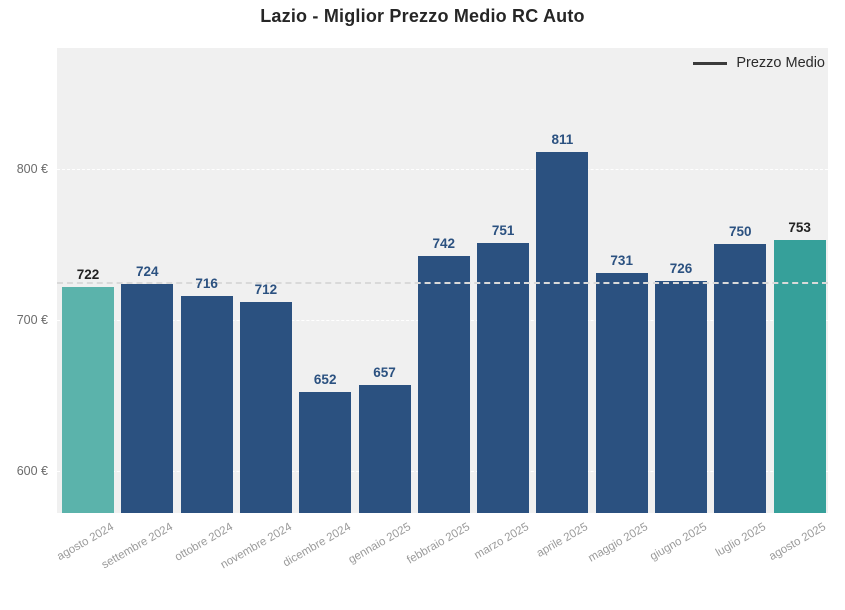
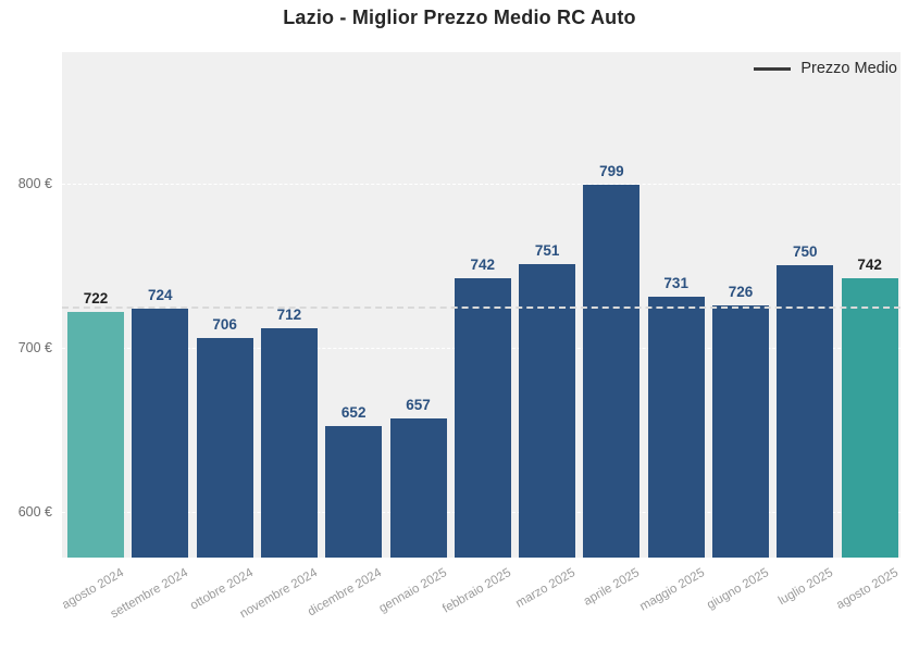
ottobre 2024: 716 -> 706
aprile 2025: 811 -> 799
agosto 2025: 753 -> 742
